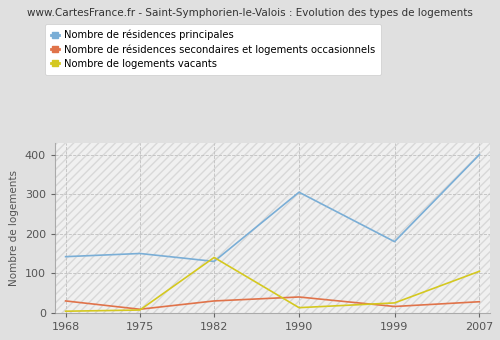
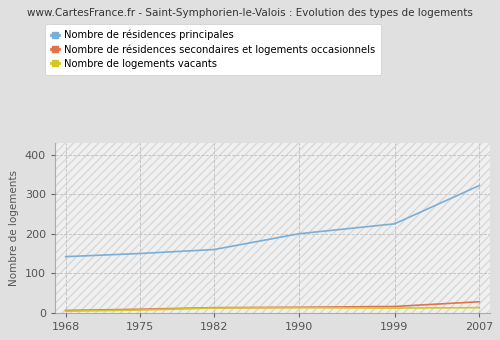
Nombre de résidences secondaires et logements occasionnels/1968: 30 -> 6
Nombre de résidences principales/1982: 130 -> 160
Nombre de résidences secondaires et logements occasionnels/1982: 30 -> 13
Nombre de logements vacants/1982: 140 -> 12
Nombre de résidences principales/1990: 305 -> 200
Nombre de résidences secondaires et logements occasionnels/1990: 40 -> 14
Nombre de résidences principales/1999: 180 -> 225
Nombre de logements vacants/1999: 25 -> 12
Nombre de résidences principales/2007: 400 -> 322
Nombre de logements vacants/2007: 105 -> 13
